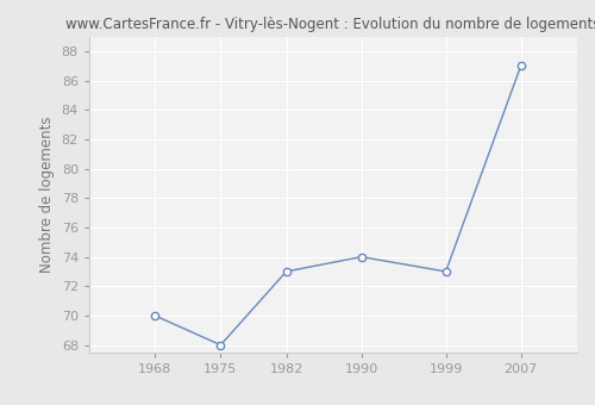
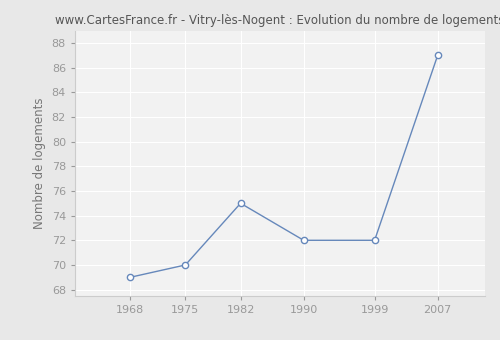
1968: 70 -> 69
1975: 68 -> 70
1982: 73 -> 75
1990: 74 -> 72
1999: 73 -> 72
